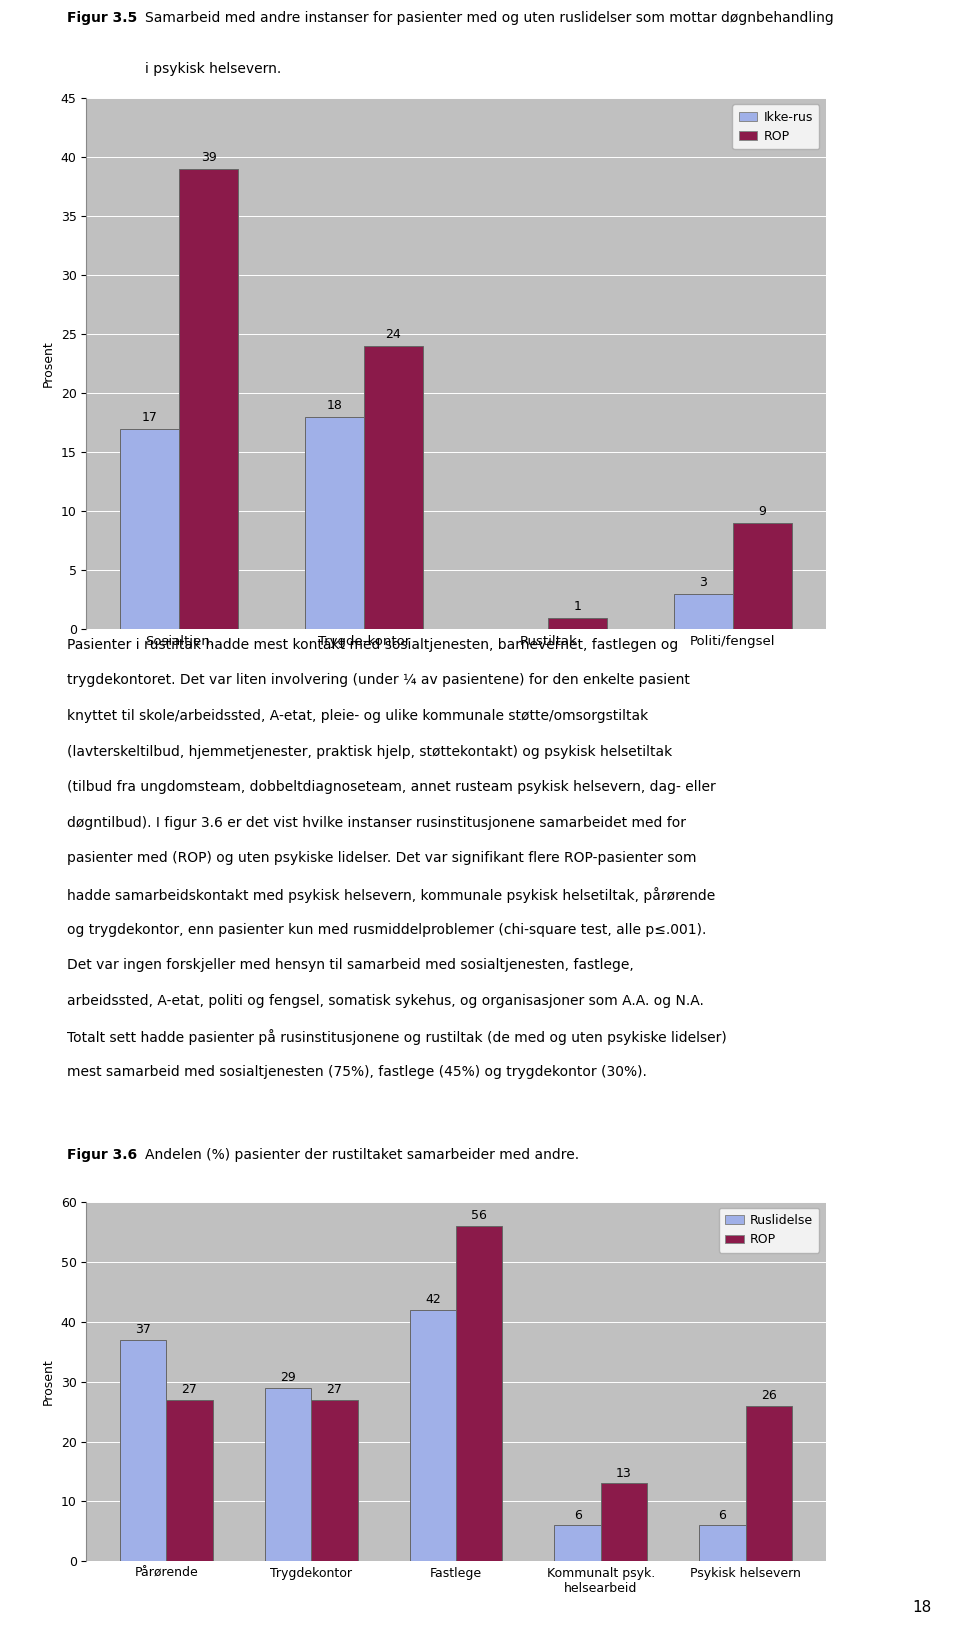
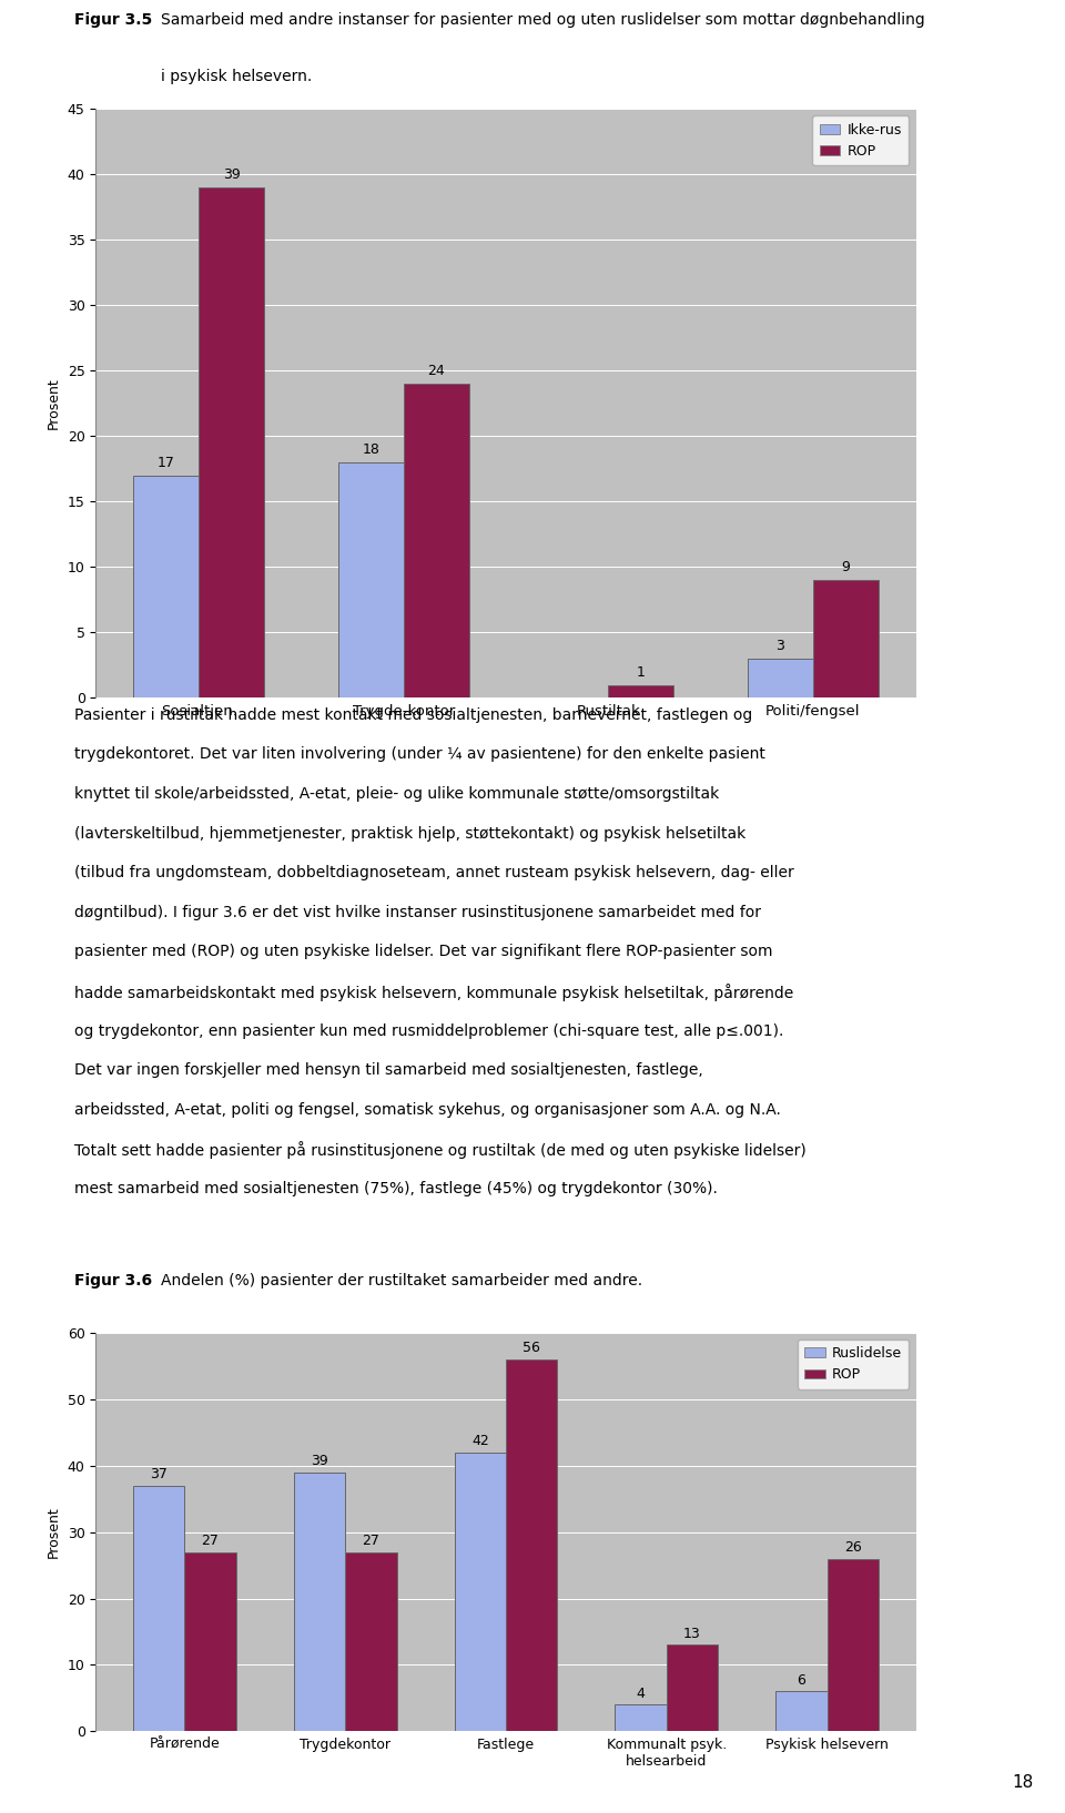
Ruslidelse/Trygdekontor: 29 -> 39
Ruslidelse/Kommunalt psyk. helsearbeid: 6 -> 4
